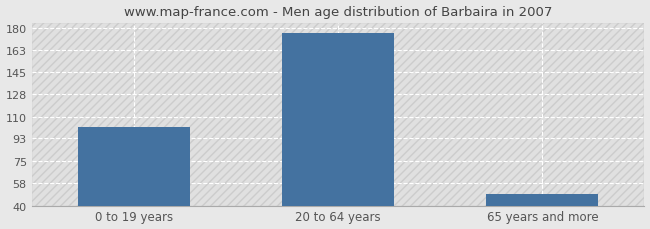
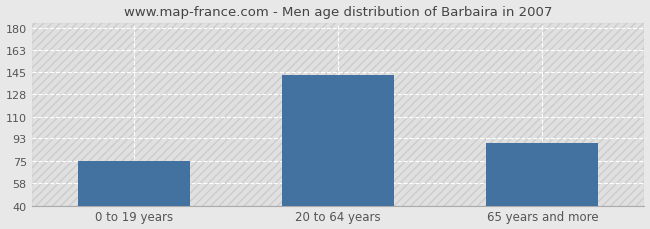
0 to 19 years: 102 -> 75
20 to 64 years: 176 -> 143
65 years and more: 49 -> 89
